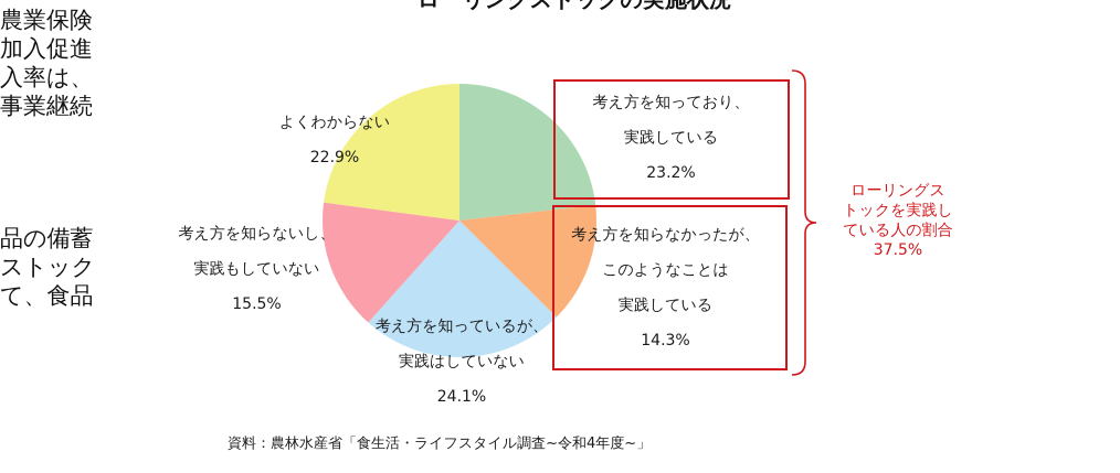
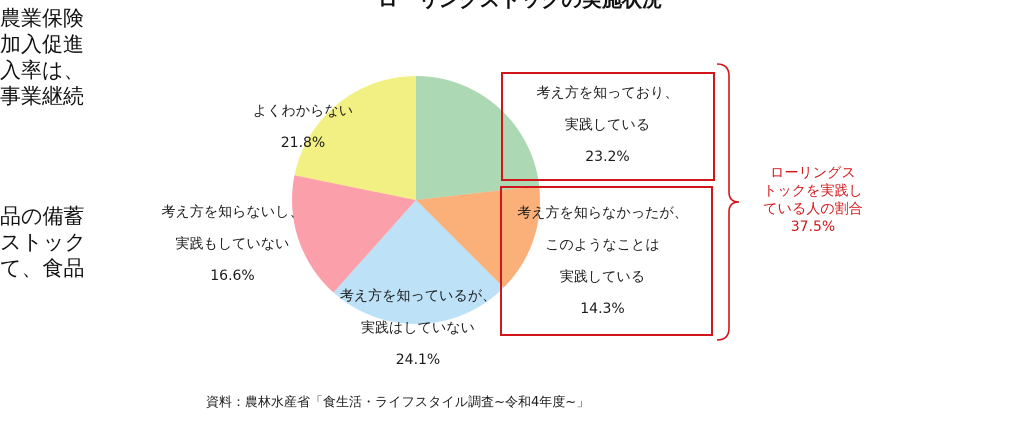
考え方を知らないし、実践もしていない: 15.5% -> 16.6%
よくわからない: 22.9% -> 21.8%
